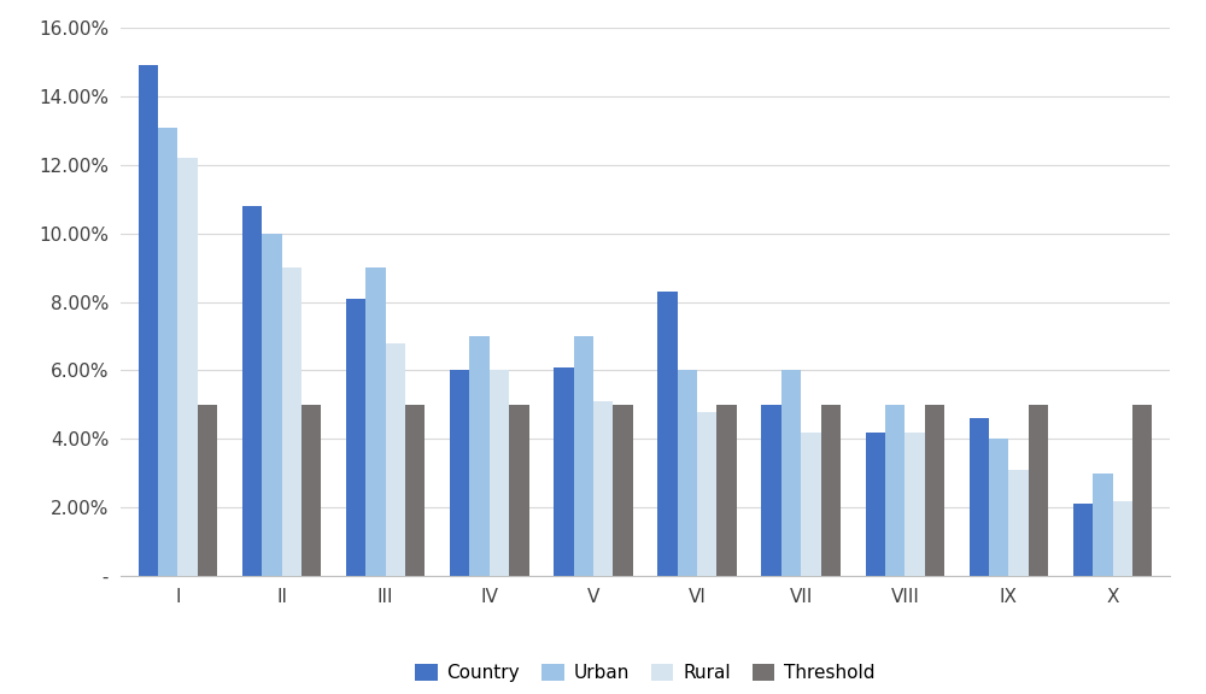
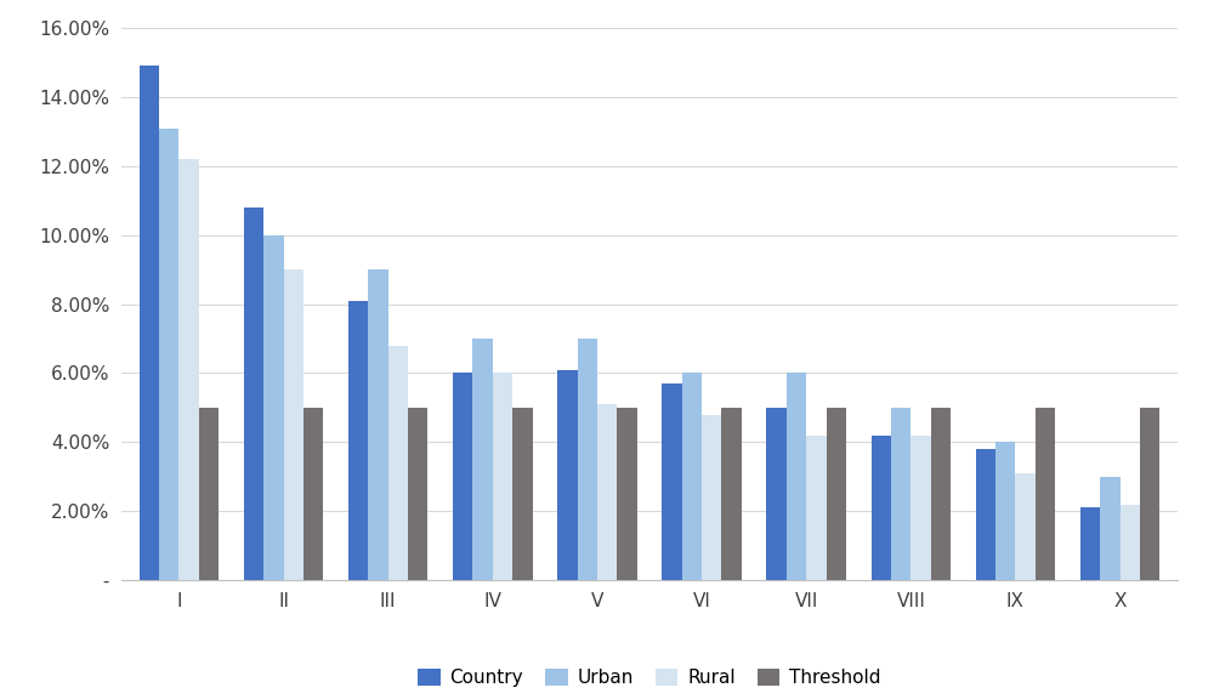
Country/VI: 8.3% -> 5.7%
Country/IX: 4.6% -> 3.8%
